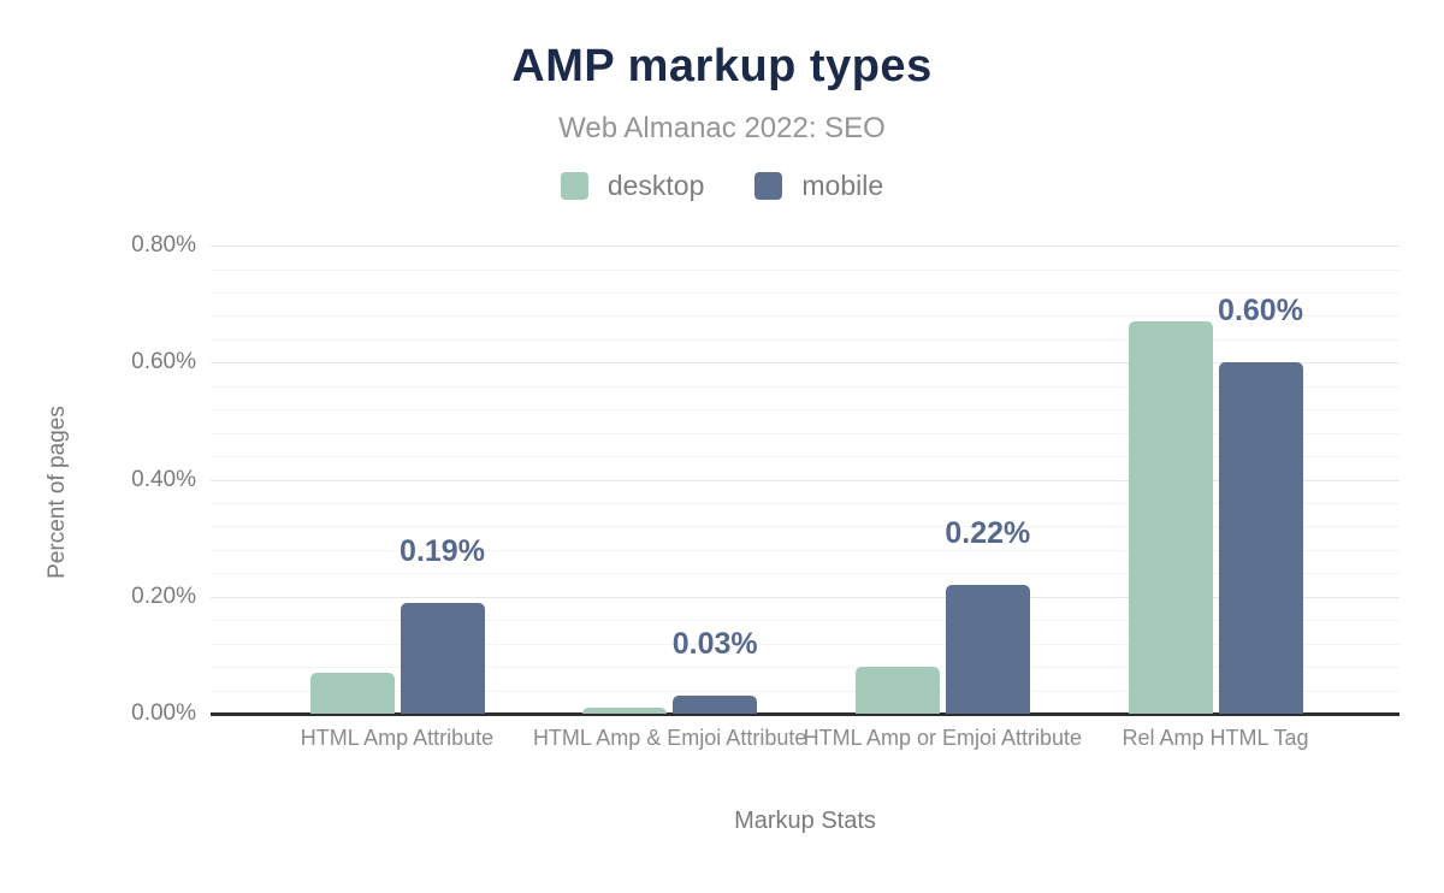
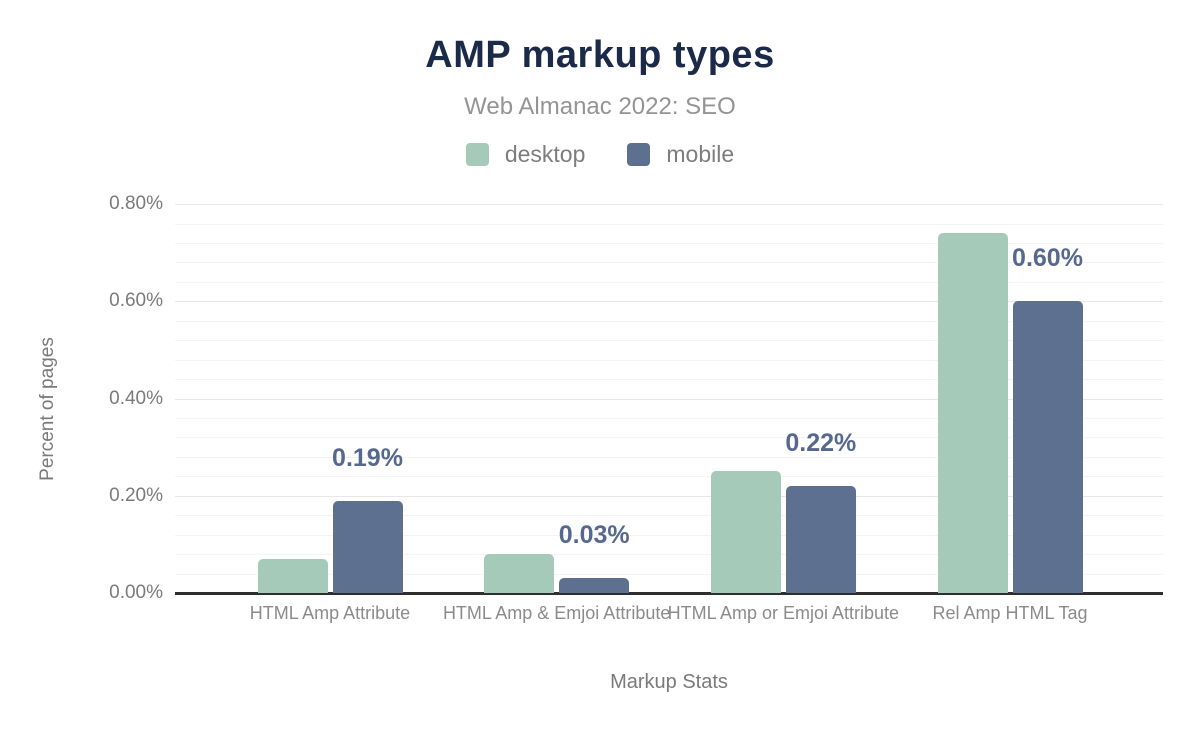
desktop/HTML Amp & Emjoi Attribute: 0.01% -> 0.08%
desktop/HTML Amp or Emjoi Attribute: 0.08% -> 0.25%
desktop/Rel Amp HTML Tag: 0.67% -> 0.74%
